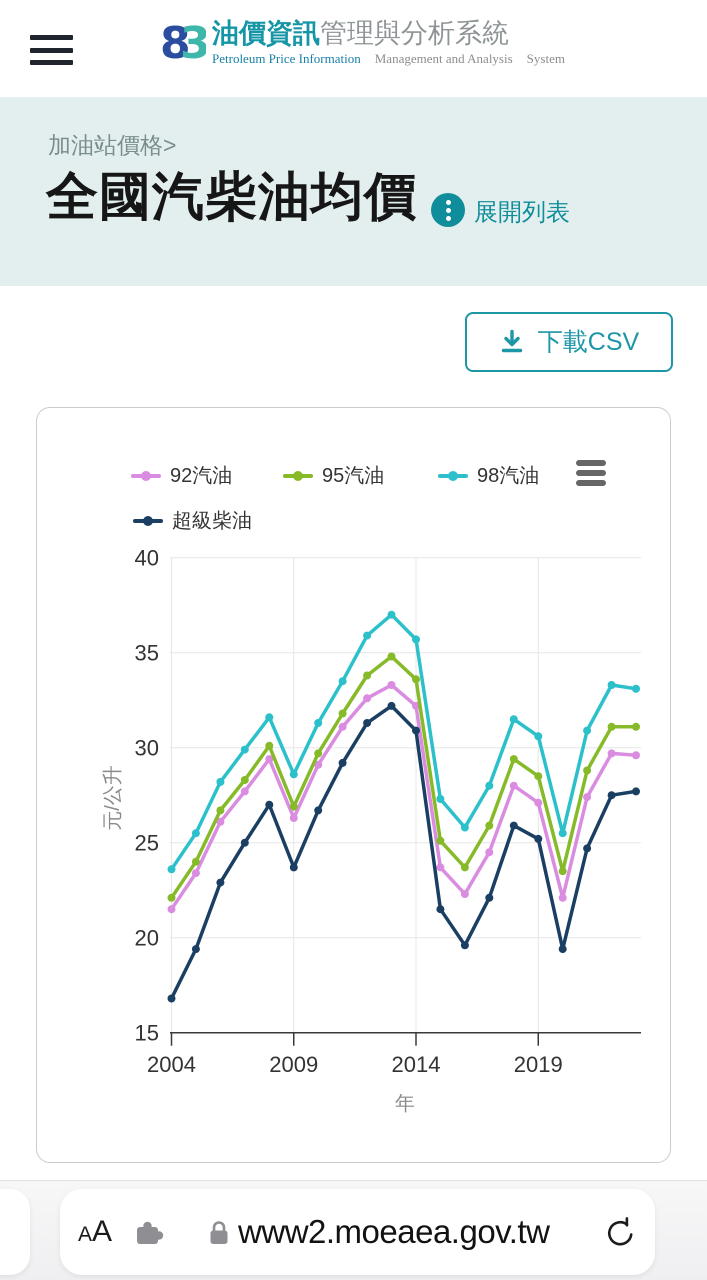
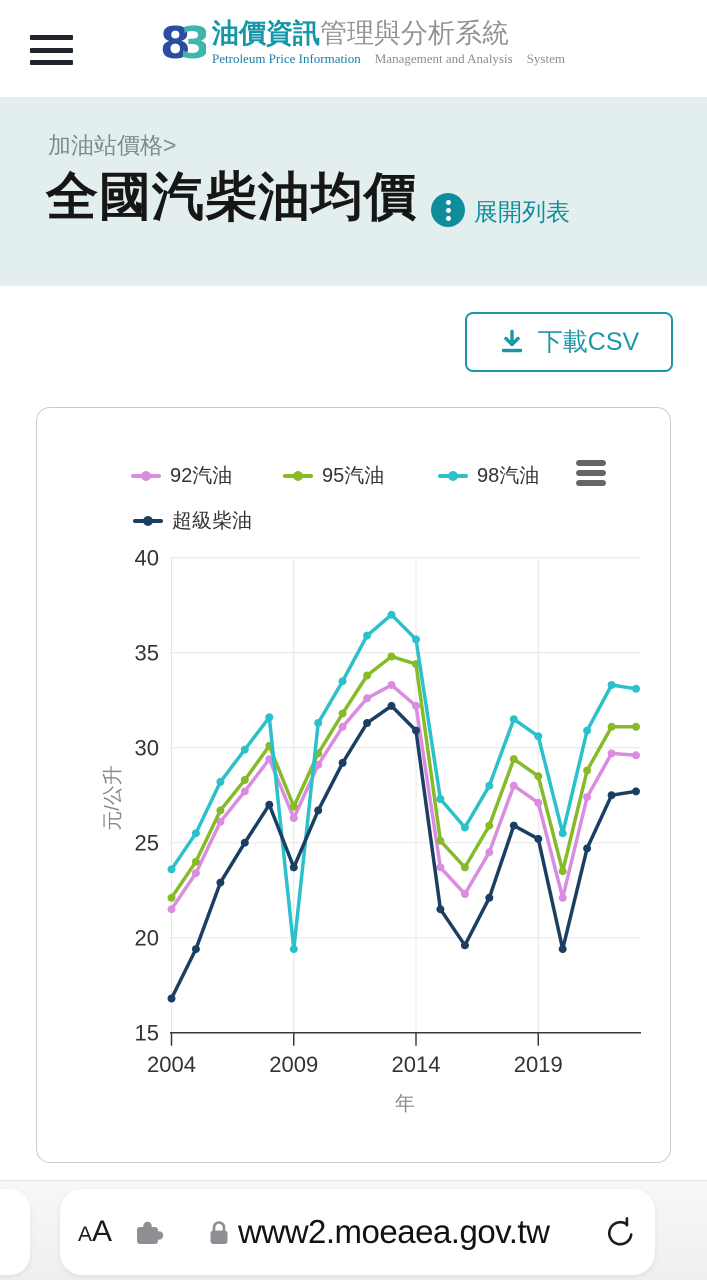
98汽油/2009: 28.6 -> 19.4
95汽油/2014: 33.6 -> 34.4
